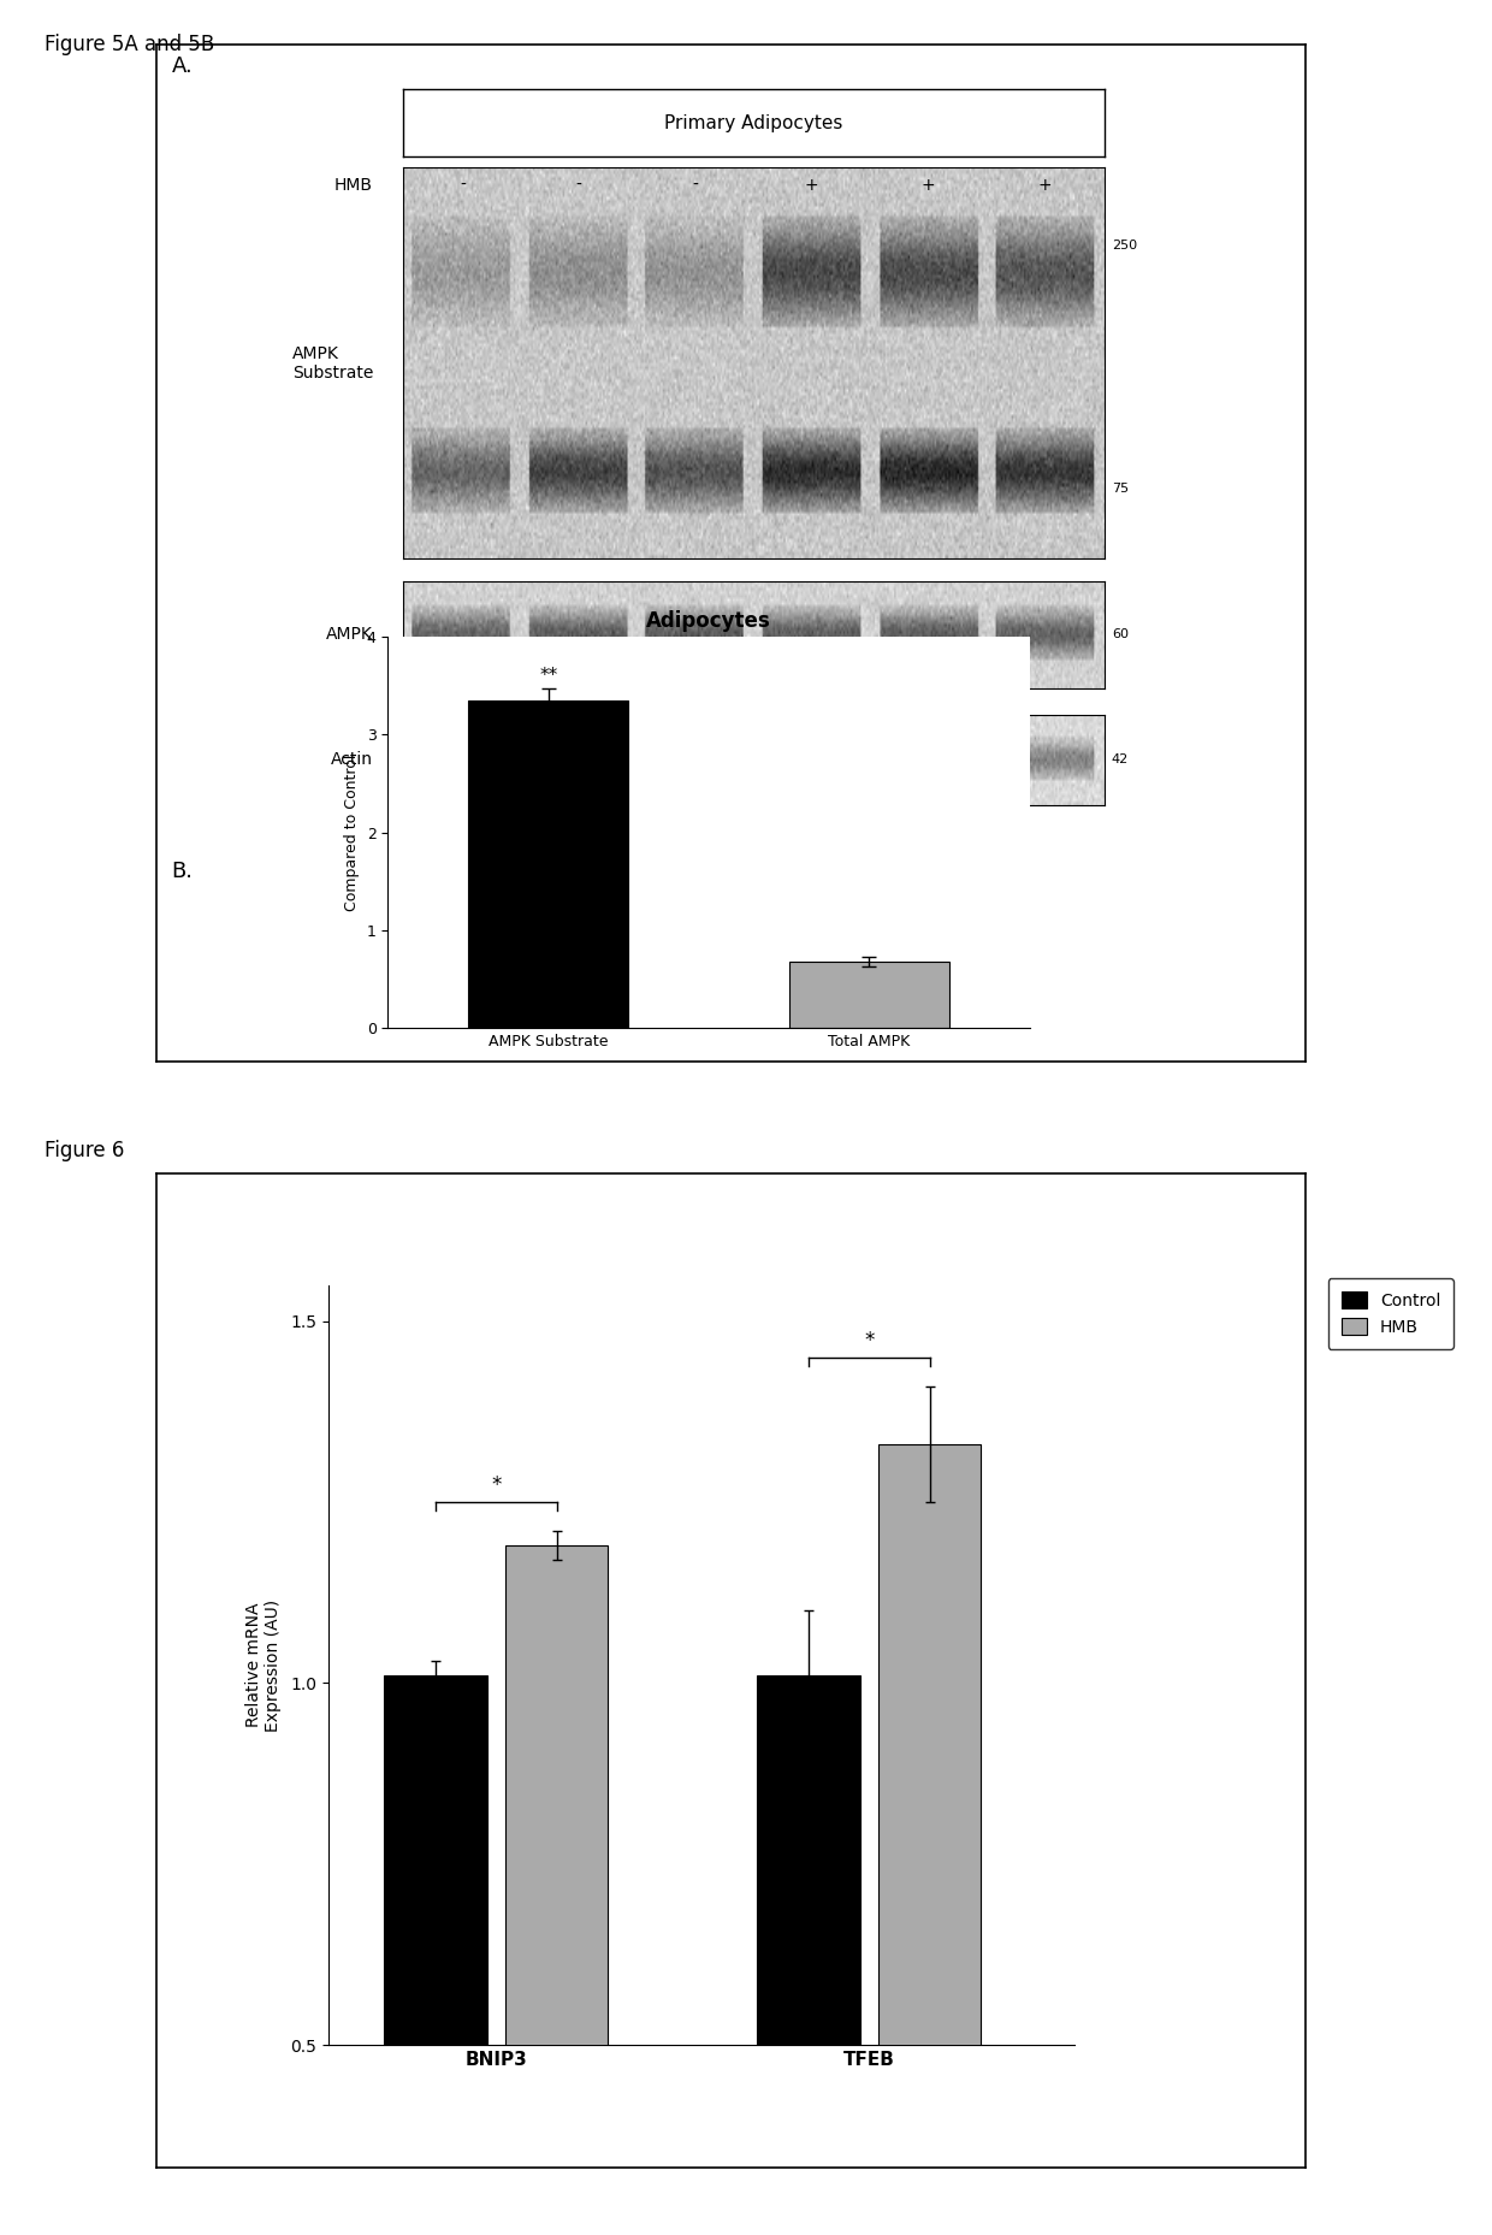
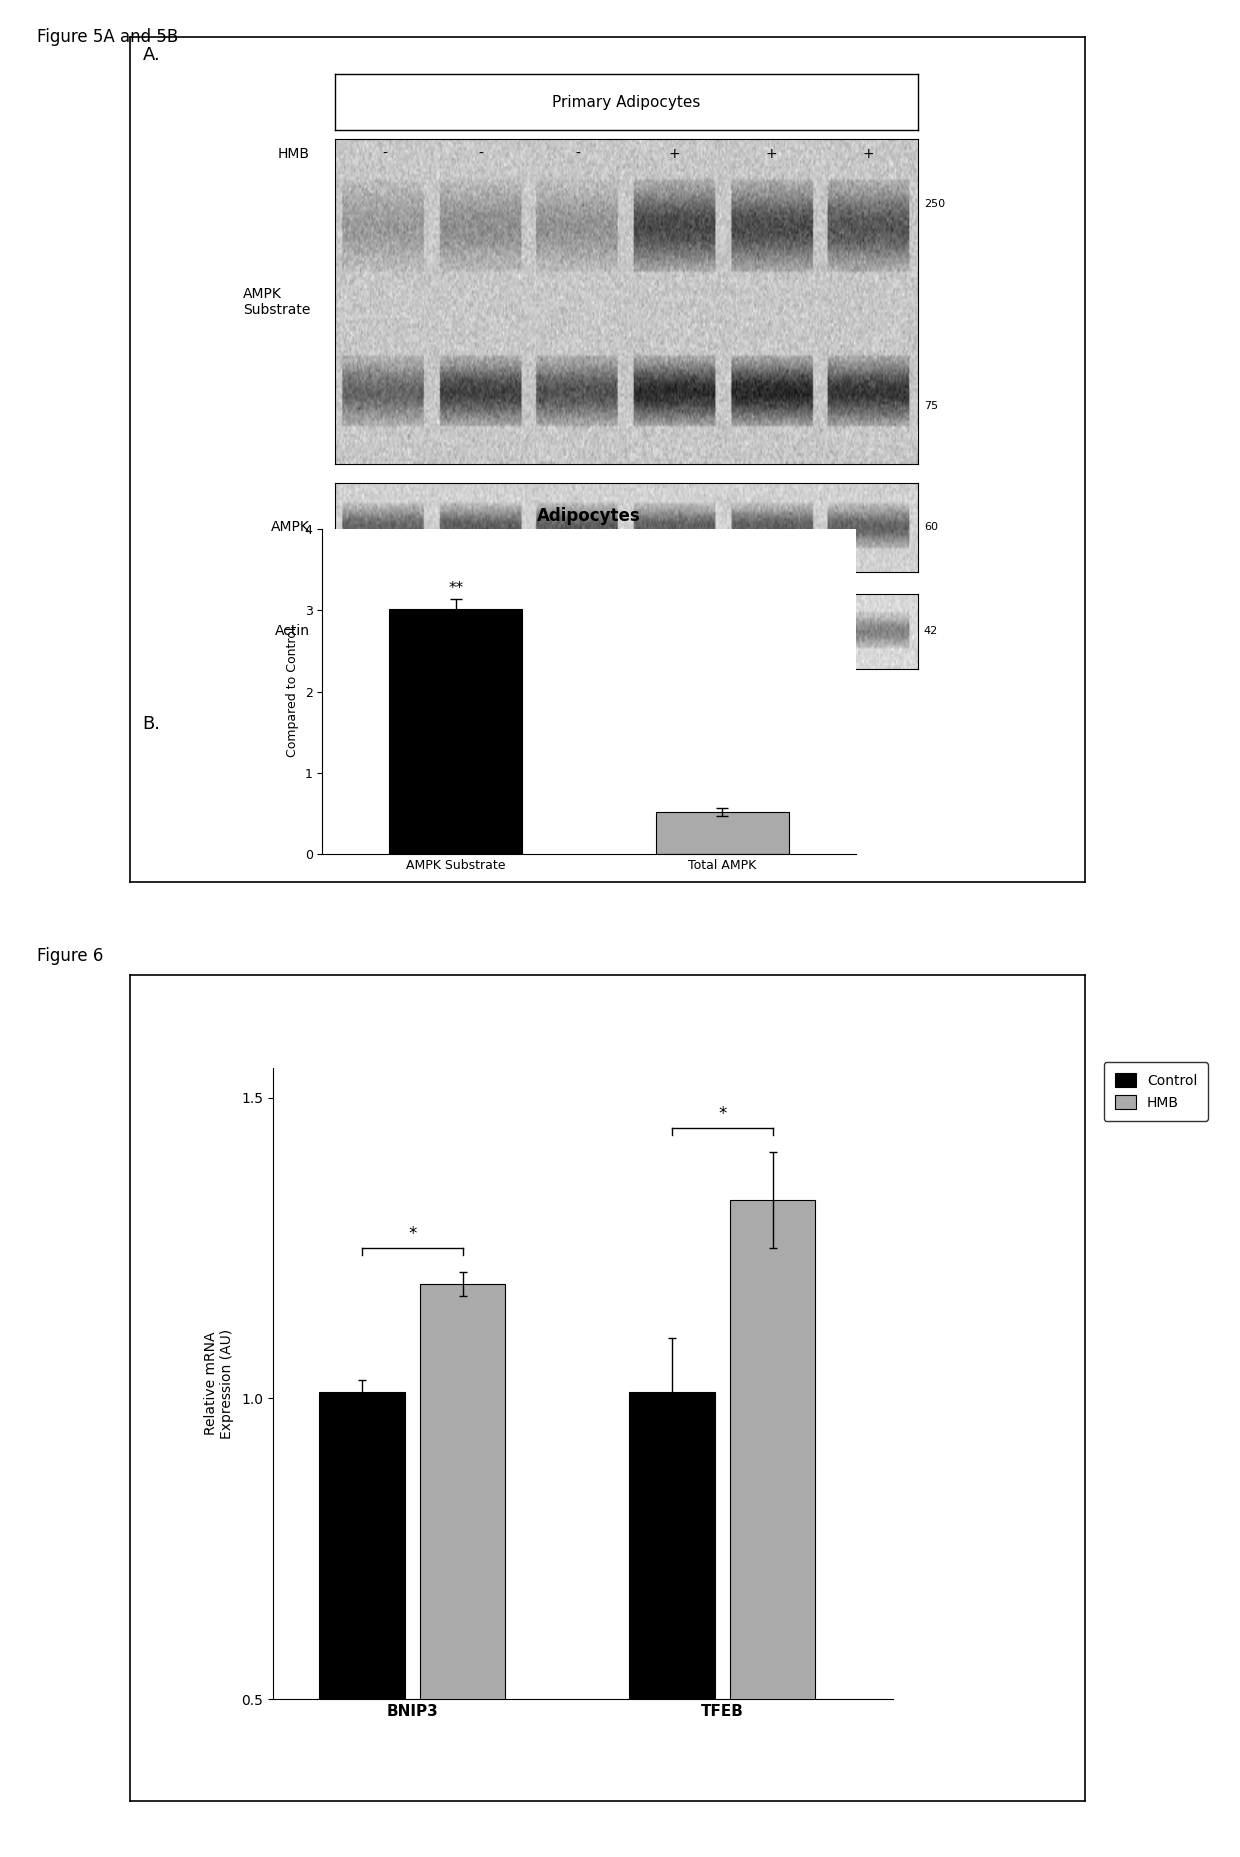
Adipocytes/AMPK Substrate: 3.35 -> 3.02
Adipocytes/Total AMPK: 0.68 -> 0.52
